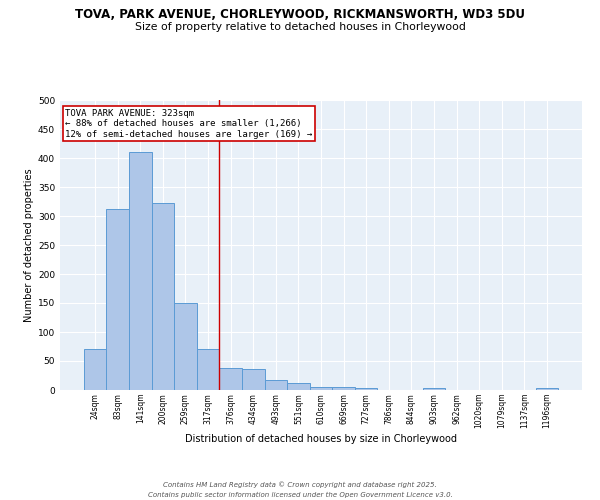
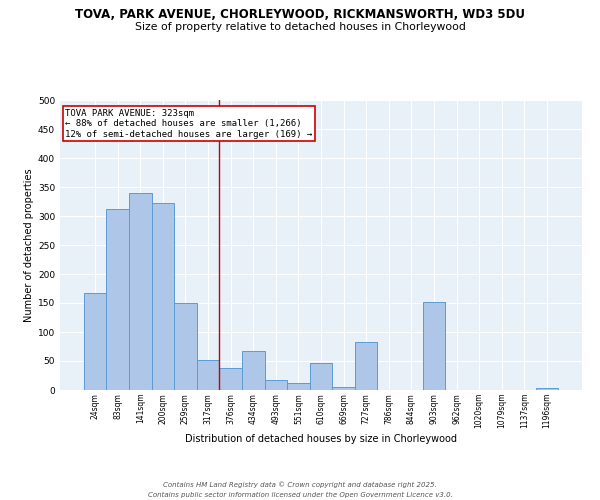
24sqm: 70 -> 168
141sqm: 410 -> 340
317sqm: 70 -> 52
434sqm: 36 -> 68
610sqm: 6 -> 46
727sqm: 4 -> 82
903sqm: 3 -> 152
